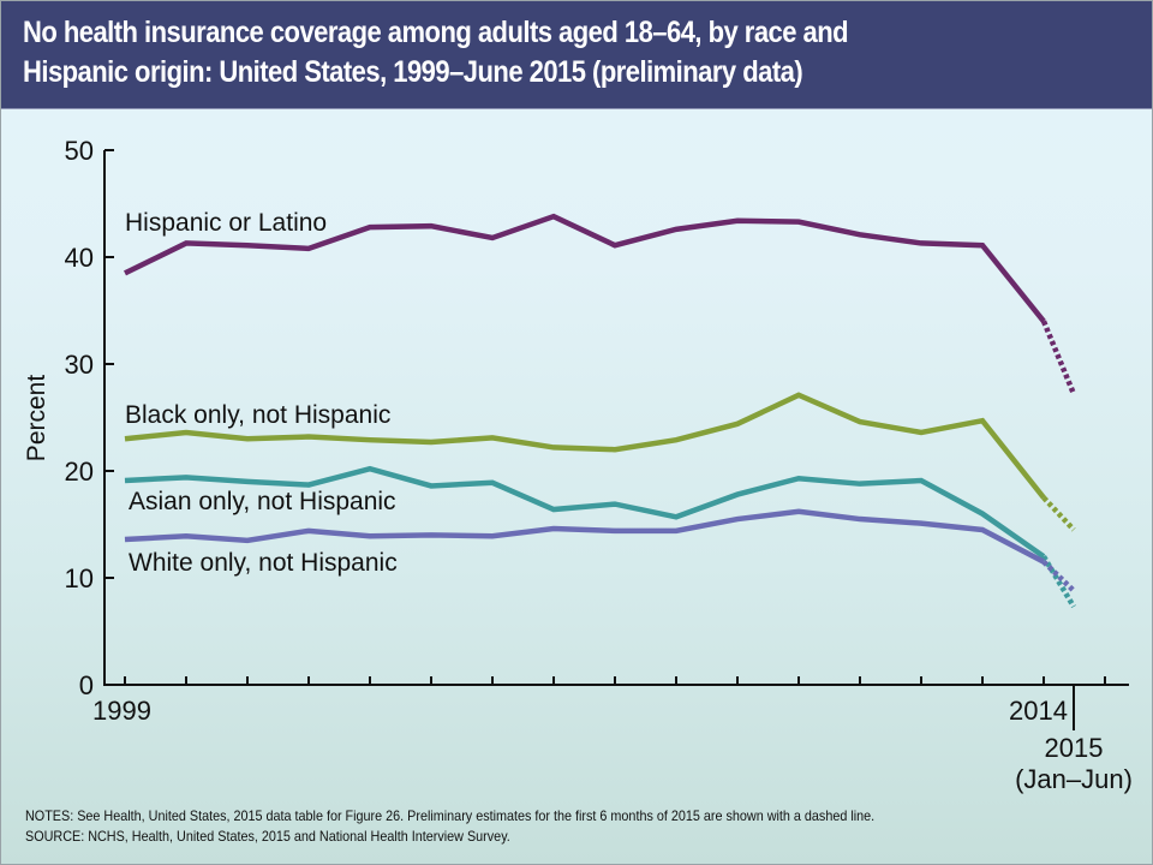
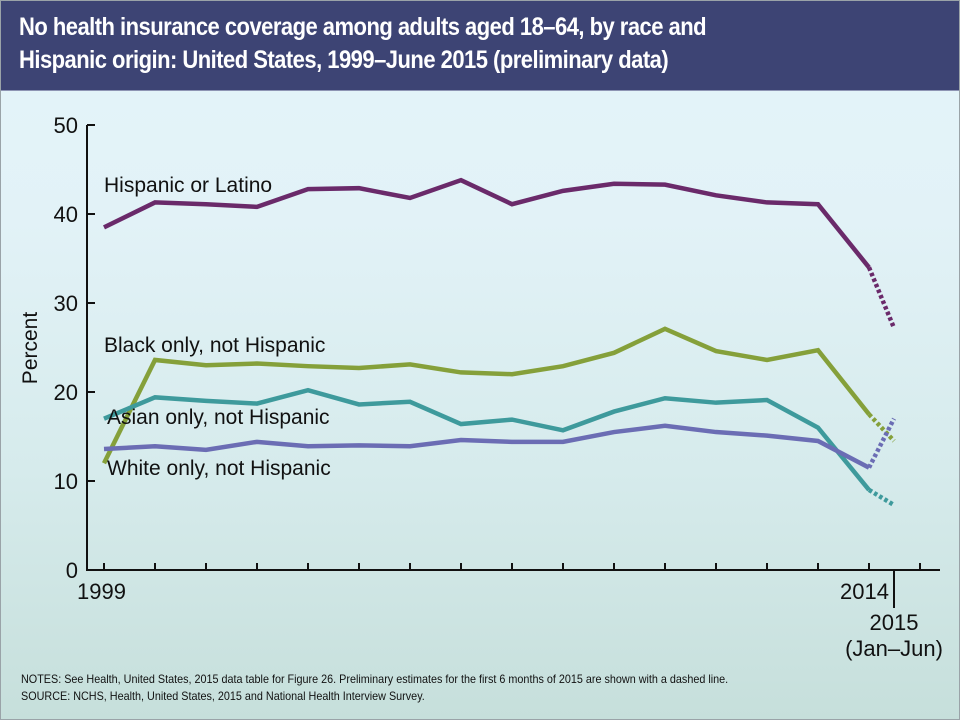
Black only, not Hispanic/1999: 23 -> 12
Asian only, not Hispanic/1999: 19 -> 17
Asian only, not Hispanic/2014: 12 -> 9
White only, not Hispanic/2015 (Jan–Jun): 9 -> 17
